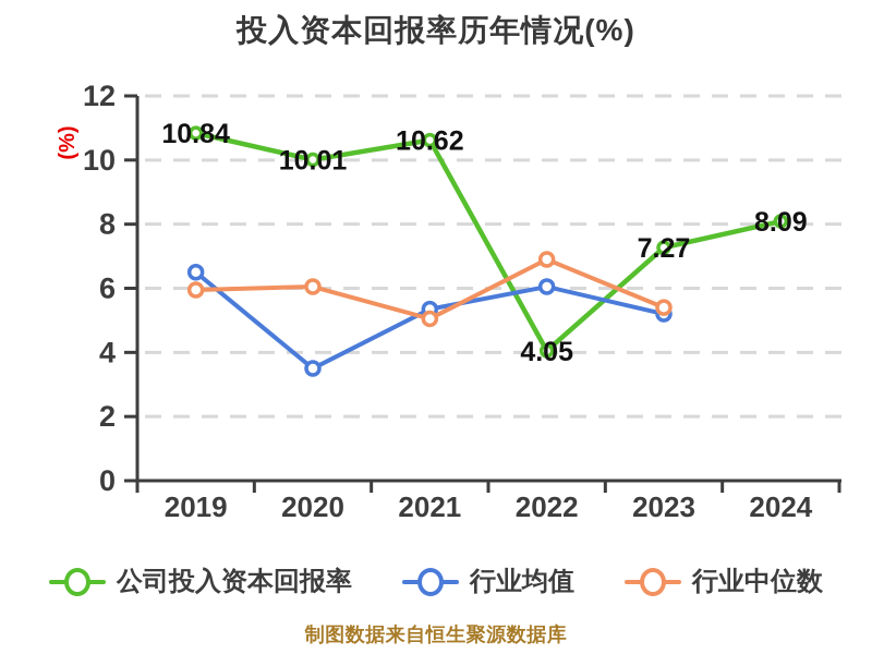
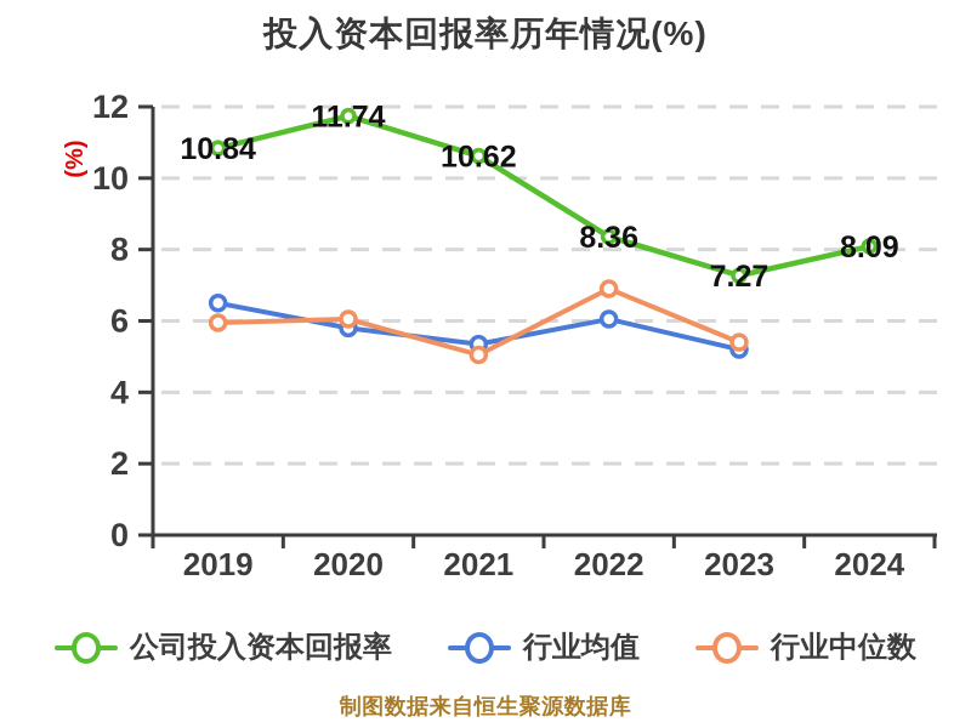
公司投入资本回报率/2020: 10.01 -> 11.74
行业均值/2020: 3.5 -> 5.8
公司投入资本回报率/2022: 4.05 -> 8.36
